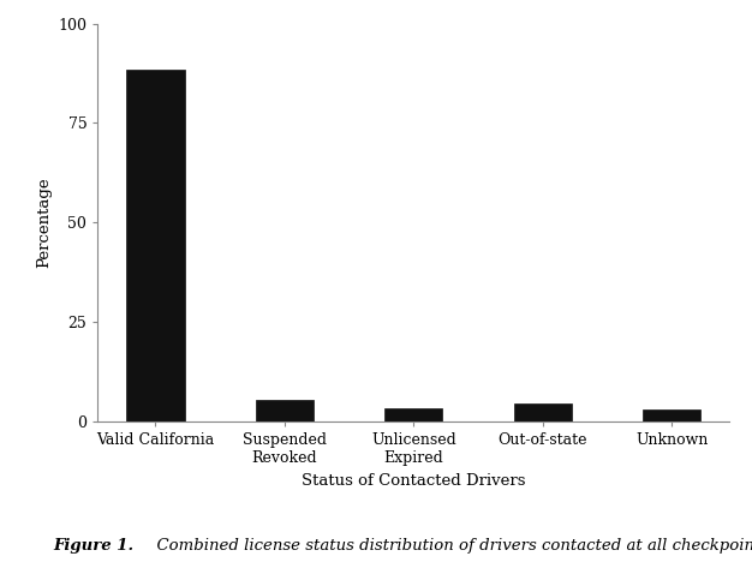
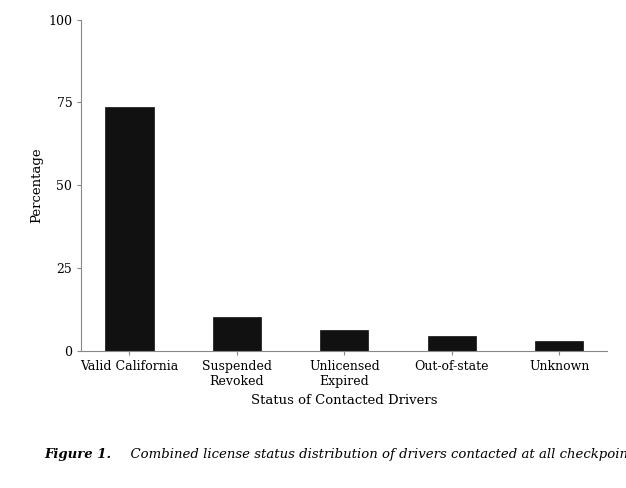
Valid California: 88.5 -> 73.5
Suspended Revoked: 5.5 -> 10.5
Unlicensed Expired: 3.5 -> 6.5
